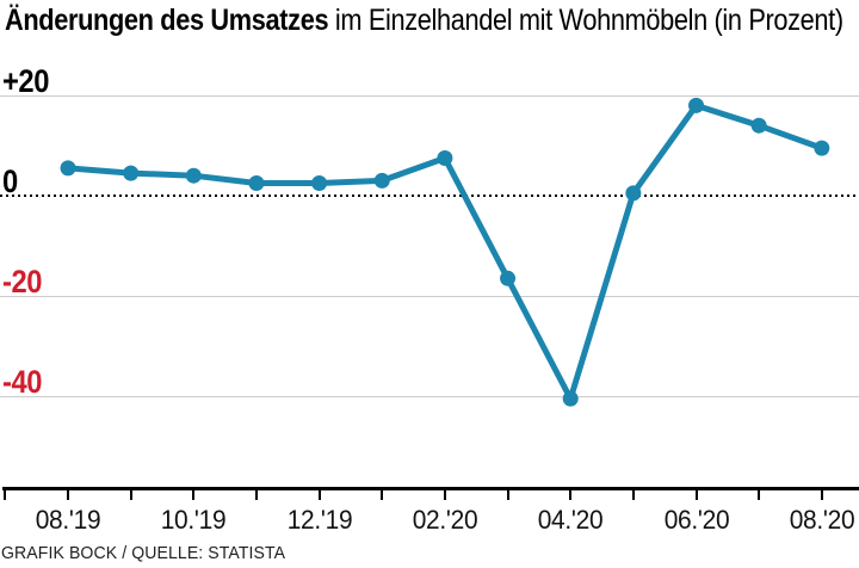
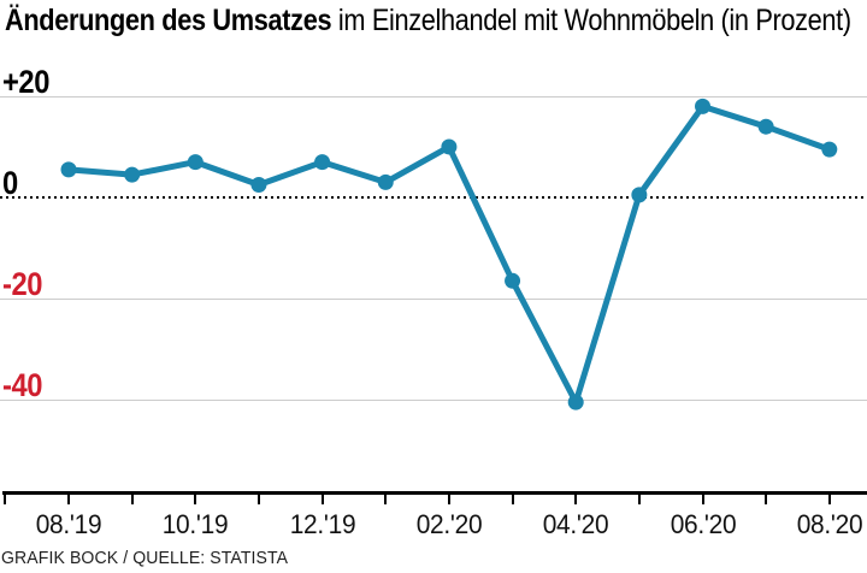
10.'19: 4 -> 7
12.'19: 2 -> 7
02.'20: 8 -> 10
